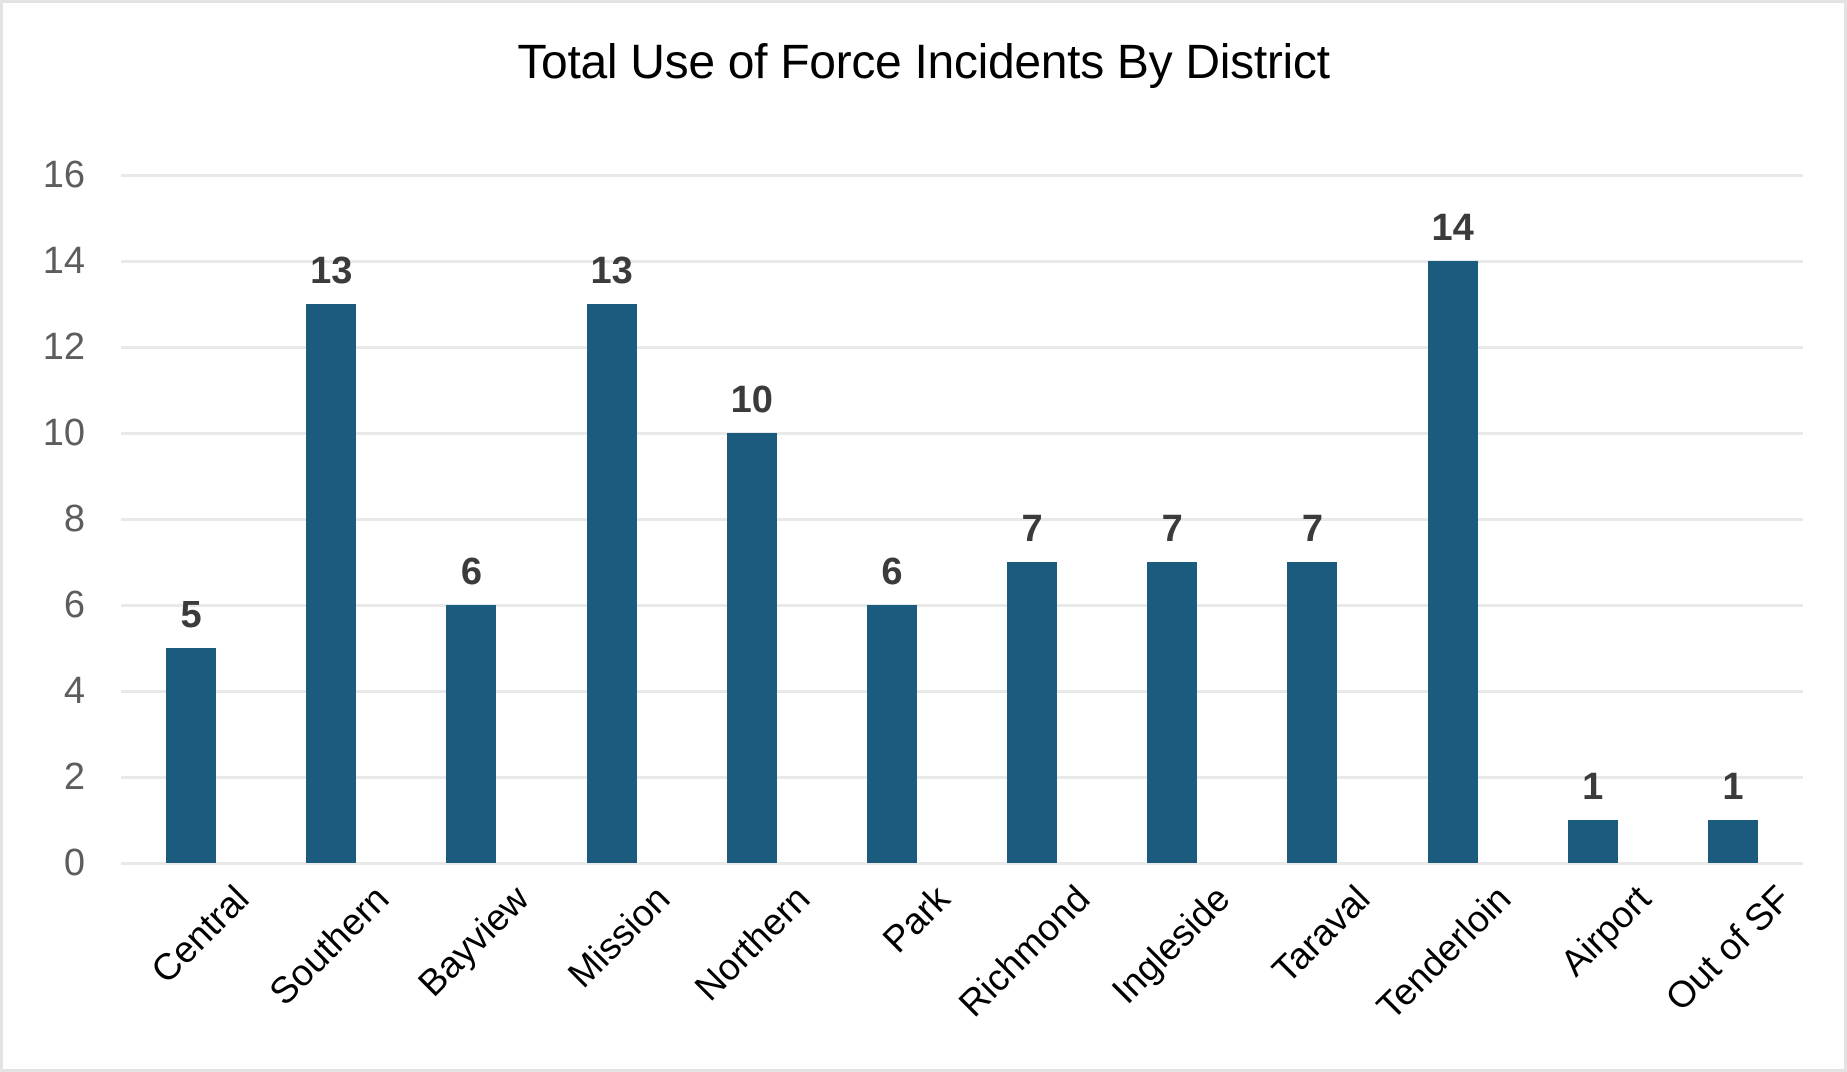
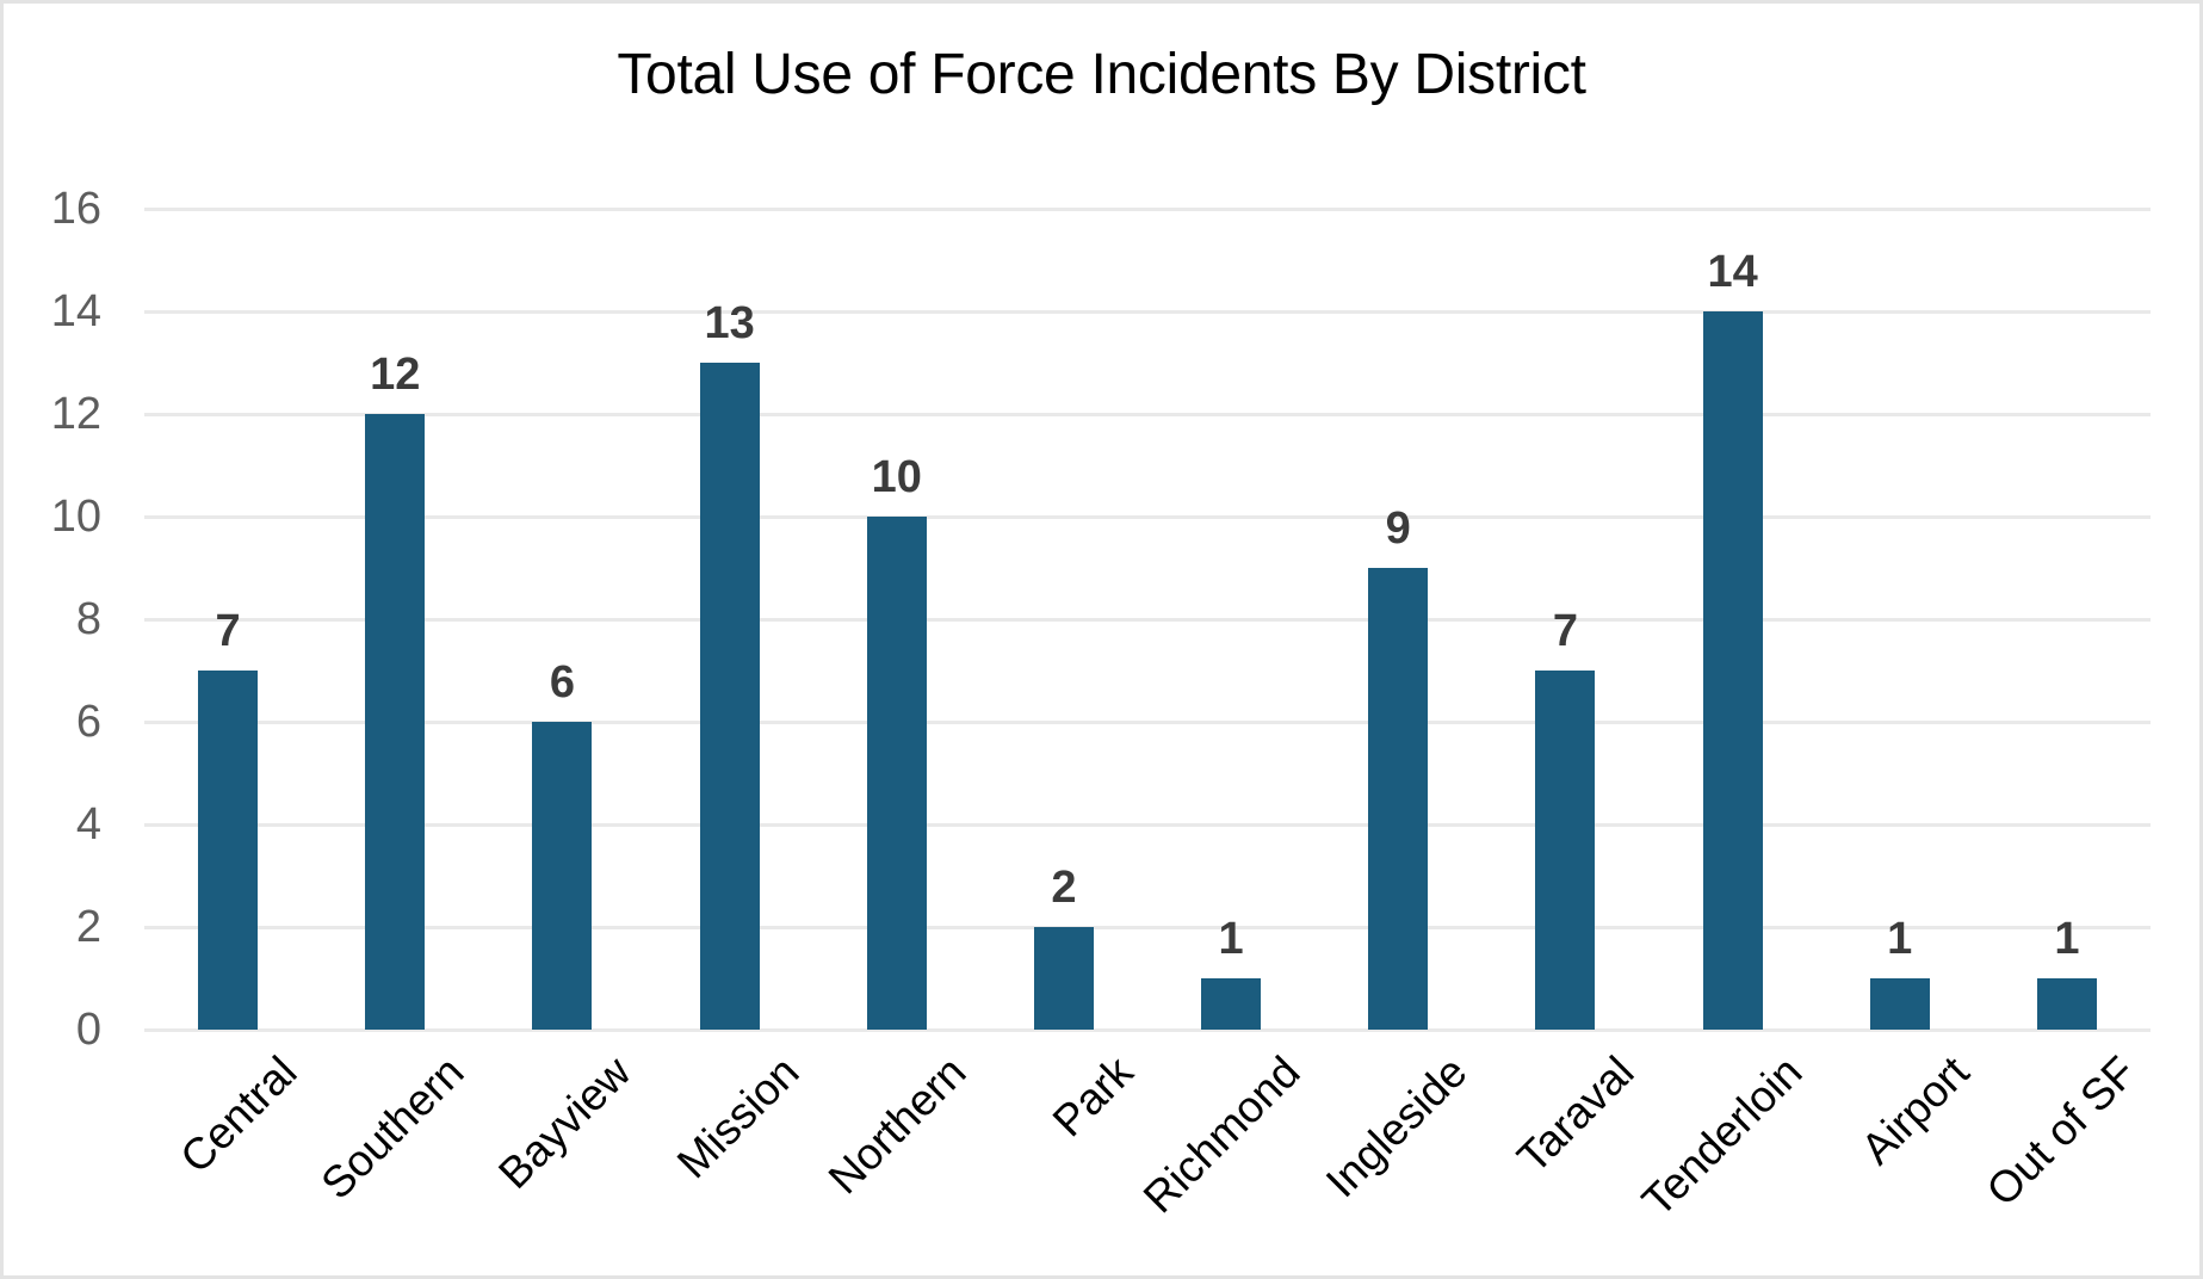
Central: 5 -> 7
Southern: 13 -> 12
Park: 6 -> 2
Richmond: 7 -> 1
Ingleside: 7 -> 9
